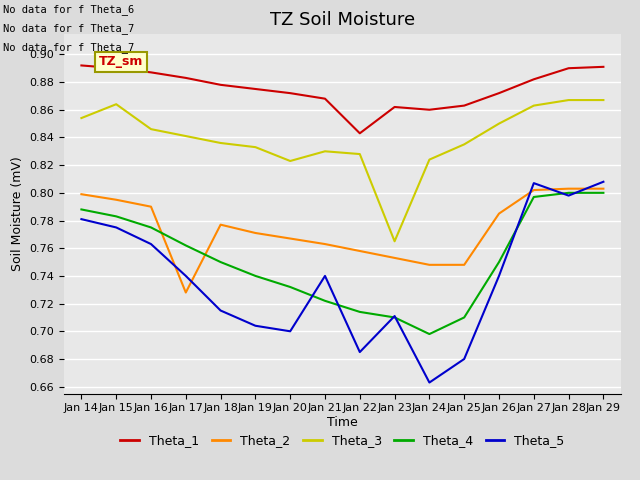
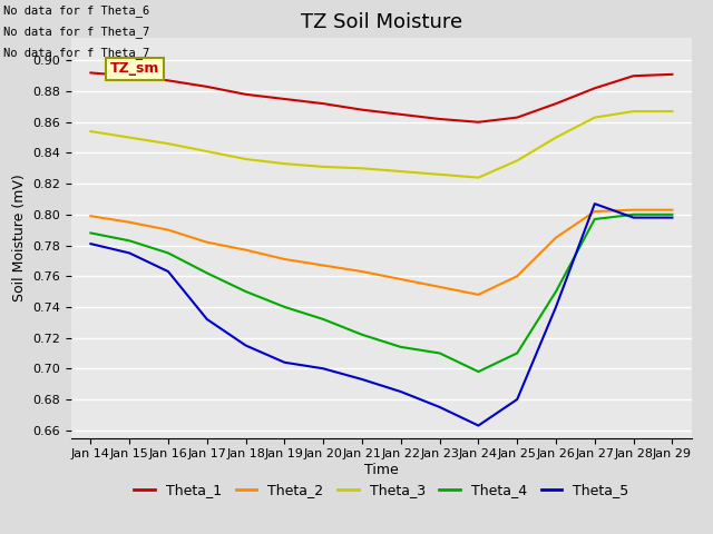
Theta_3/Jan 15: 0.864 -> 0.850
Theta_2/Jan 17: 0.728 -> 0.782
Theta_5/Jan 17: 0.740 -> 0.732
Theta_3/Jan 20: 0.823 -> 0.831
Theta_5/Jan 21: 0.740 -> 0.693
Theta_1/Jan 22: 0.843 -> 0.865
Theta_3/Jan 23: 0.765 -> 0.826
Theta_5/Jan 23: 0.711 -> 0.675
Theta_2/Jan 25: 0.748 -> 0.760
Theta_5/Jan 29: 0.808 -> 0.798
